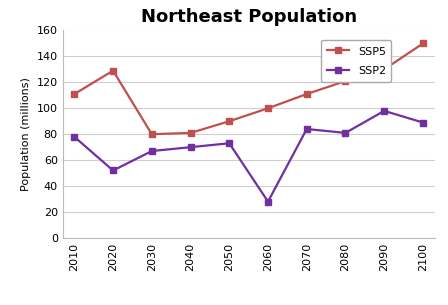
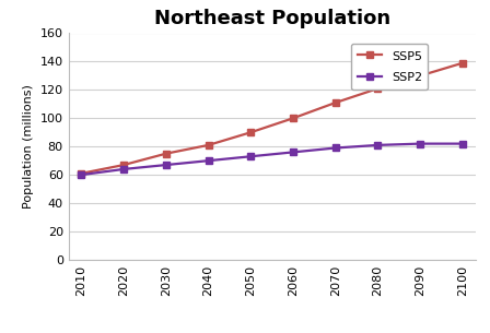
SSP5/2010: 111 -> 61
SSP2/2010: 78 -> 60
SSP5/2020: 129 -> 67
SSP2/2020: 52 -> 64
SSP5/2030: 80 -> 75
SSP2/2060: 28 -> 76
SSP2/2070: 84 -> 79
SSP2/2090: 98 -> 82
SSP5/2100: 150 -> 139
SSP2/2100: 89 -> 82
